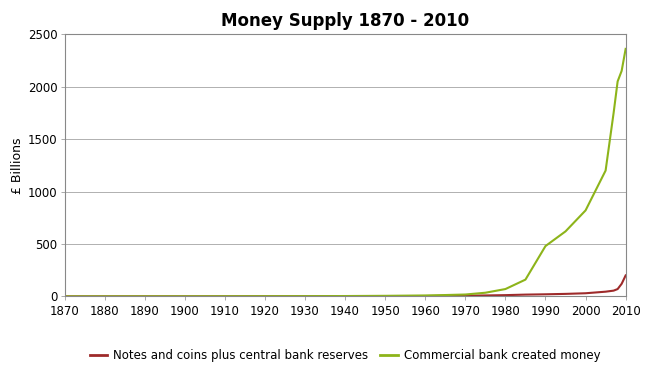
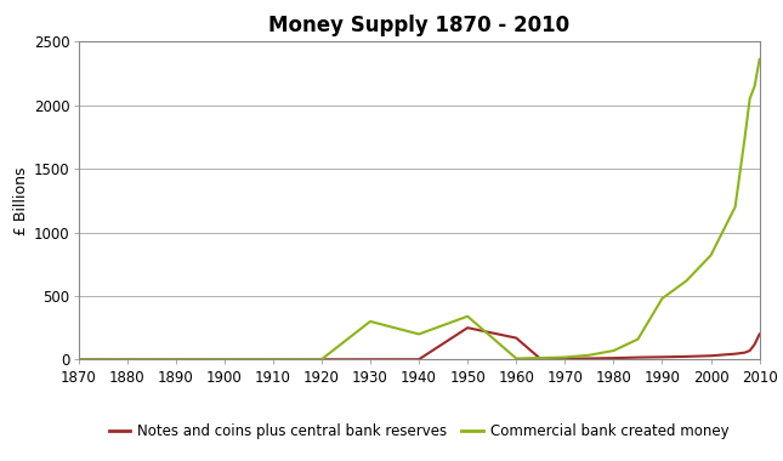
Commercial bank created money/1930: 0 -> 300
Commercial bank created money/1940: 0 -> 200
Notes and coins plus central bank reserves/1950: 0 -> 250
Commercial bank created money/1950: 10 -> 340
Notes and coins plus central bank reserves/1960: 0 -> 170
